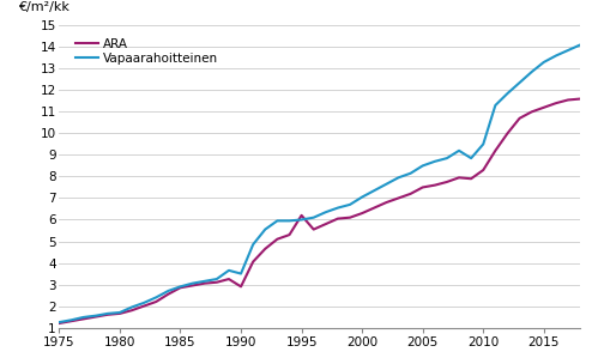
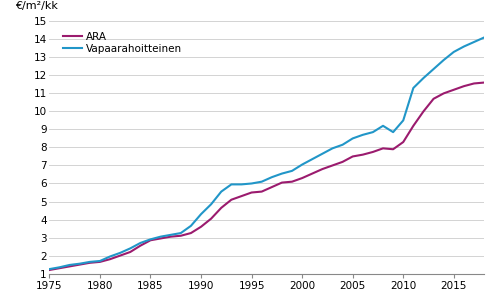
ARA/1990: 2.9 -> 3.6
Vapaarahoitteinen/1990: 3.5 -> 4.3
ARA/1995: 6.2 -> 5.5
